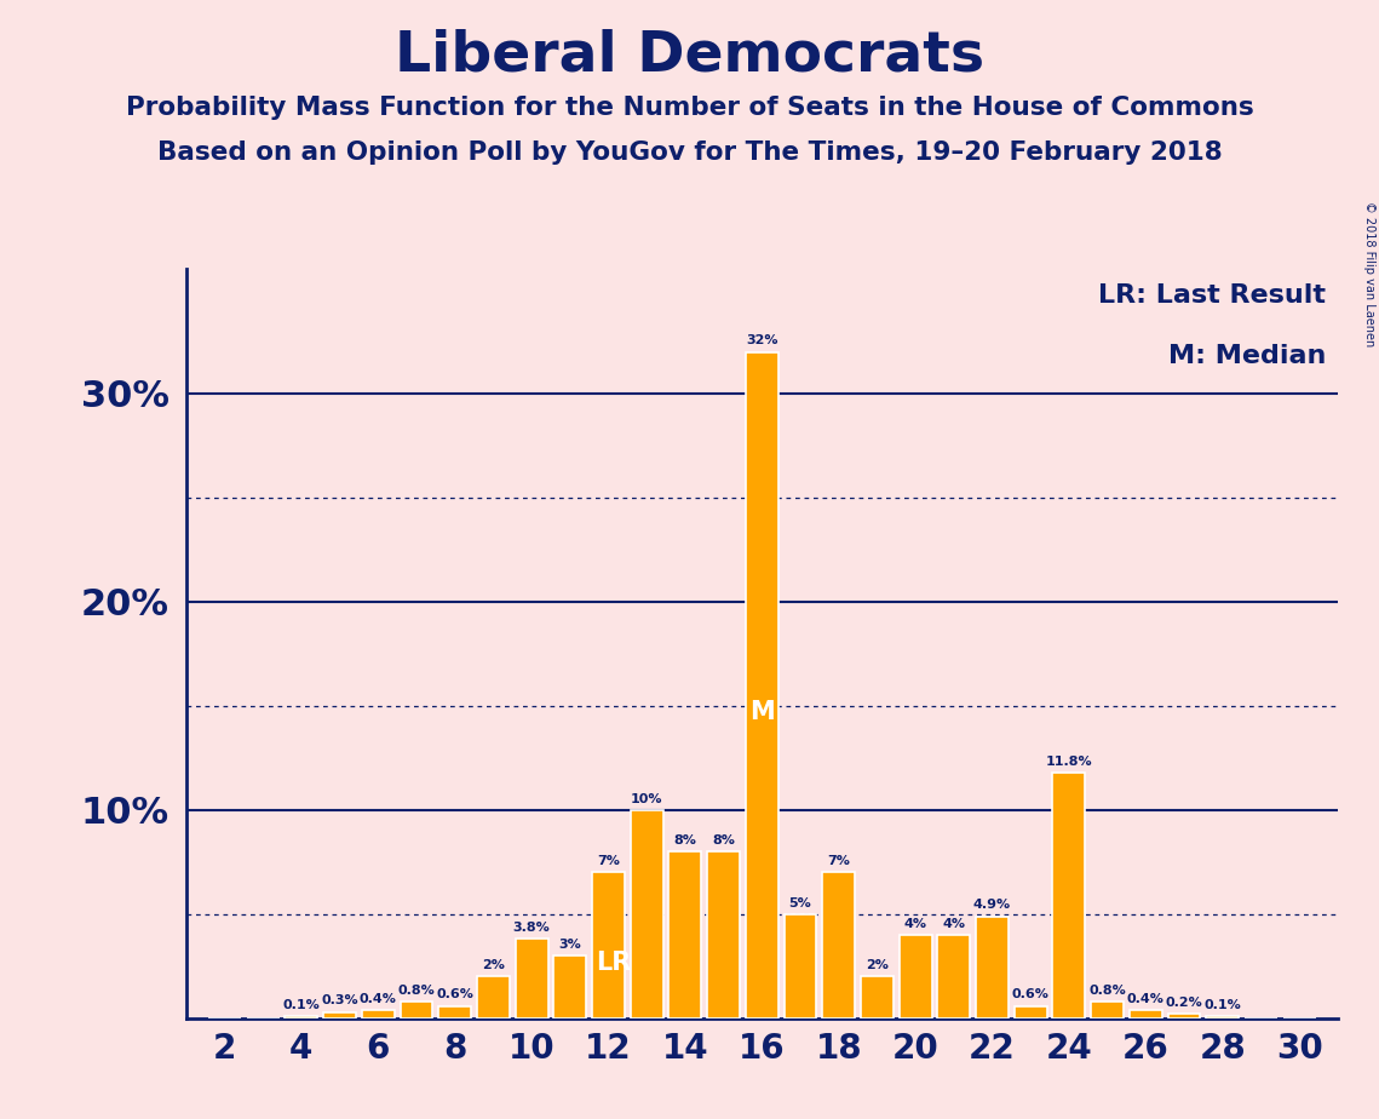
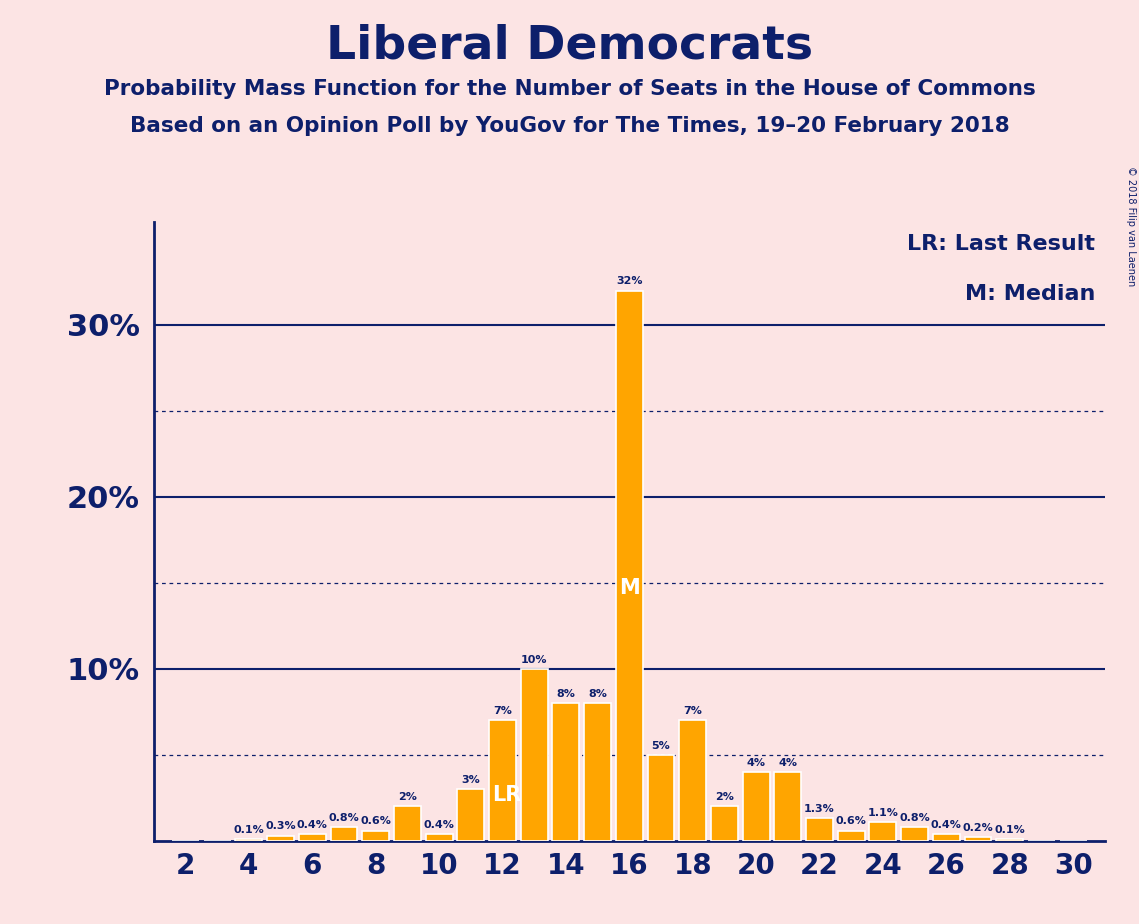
10: 3.8% -> 0.4%
22: 4.9% -> 1.3%
24: 11.8% -> 1.1%
